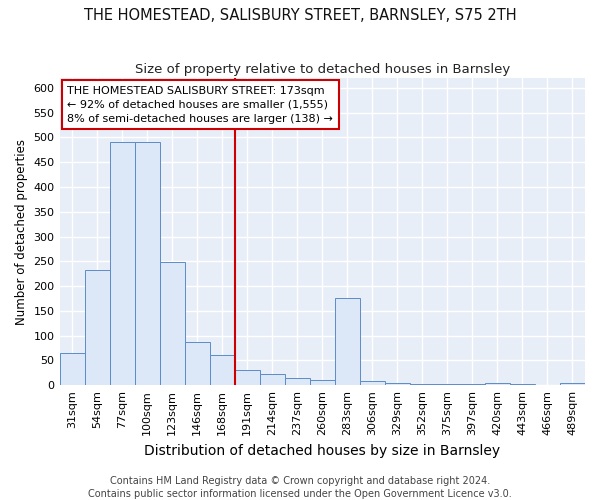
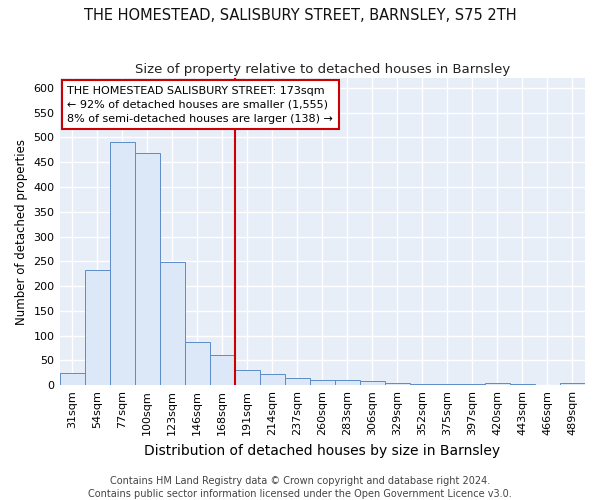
31sqm: 65 -> 25
100sqm: 490 -> 468
283sqm: 175 -> 10
